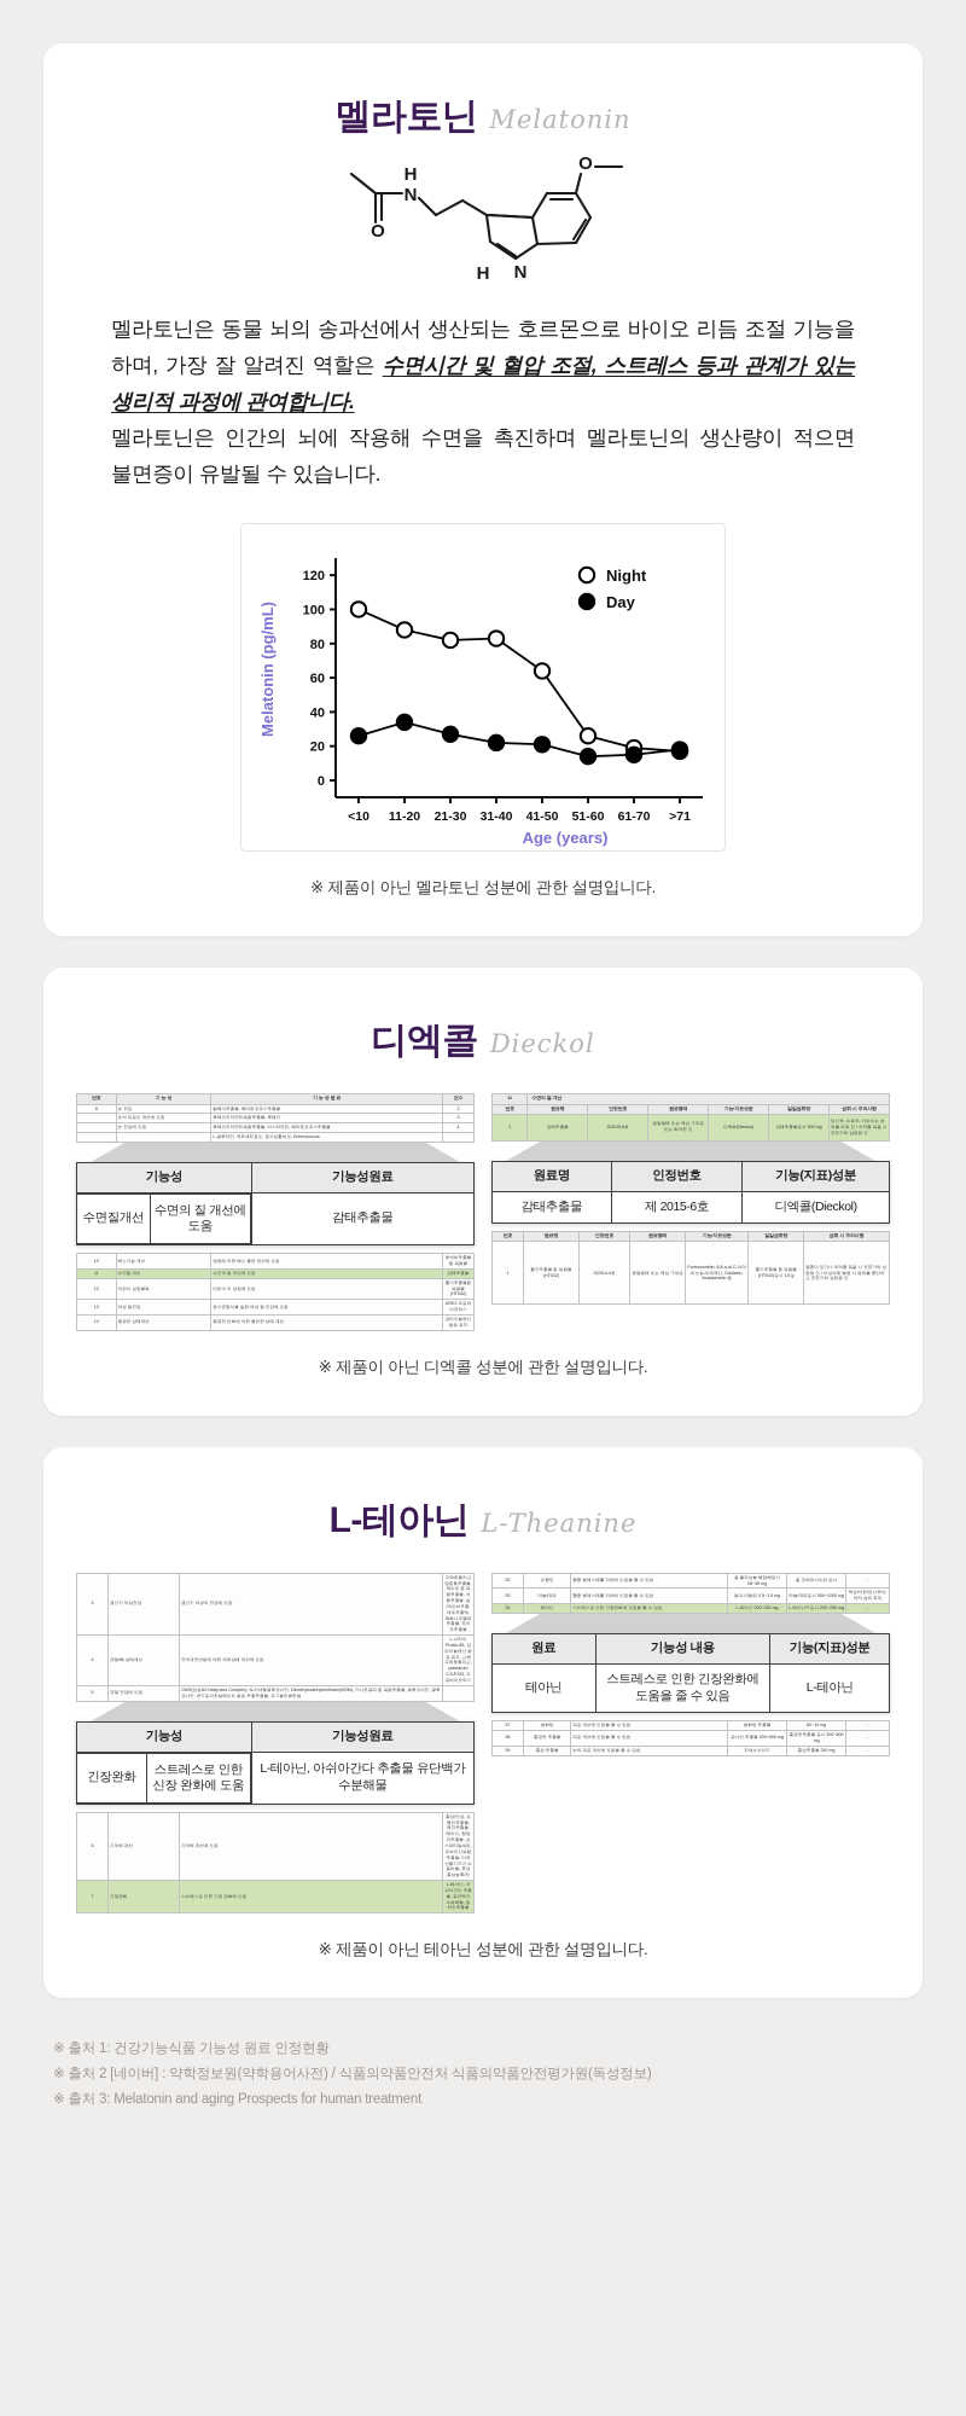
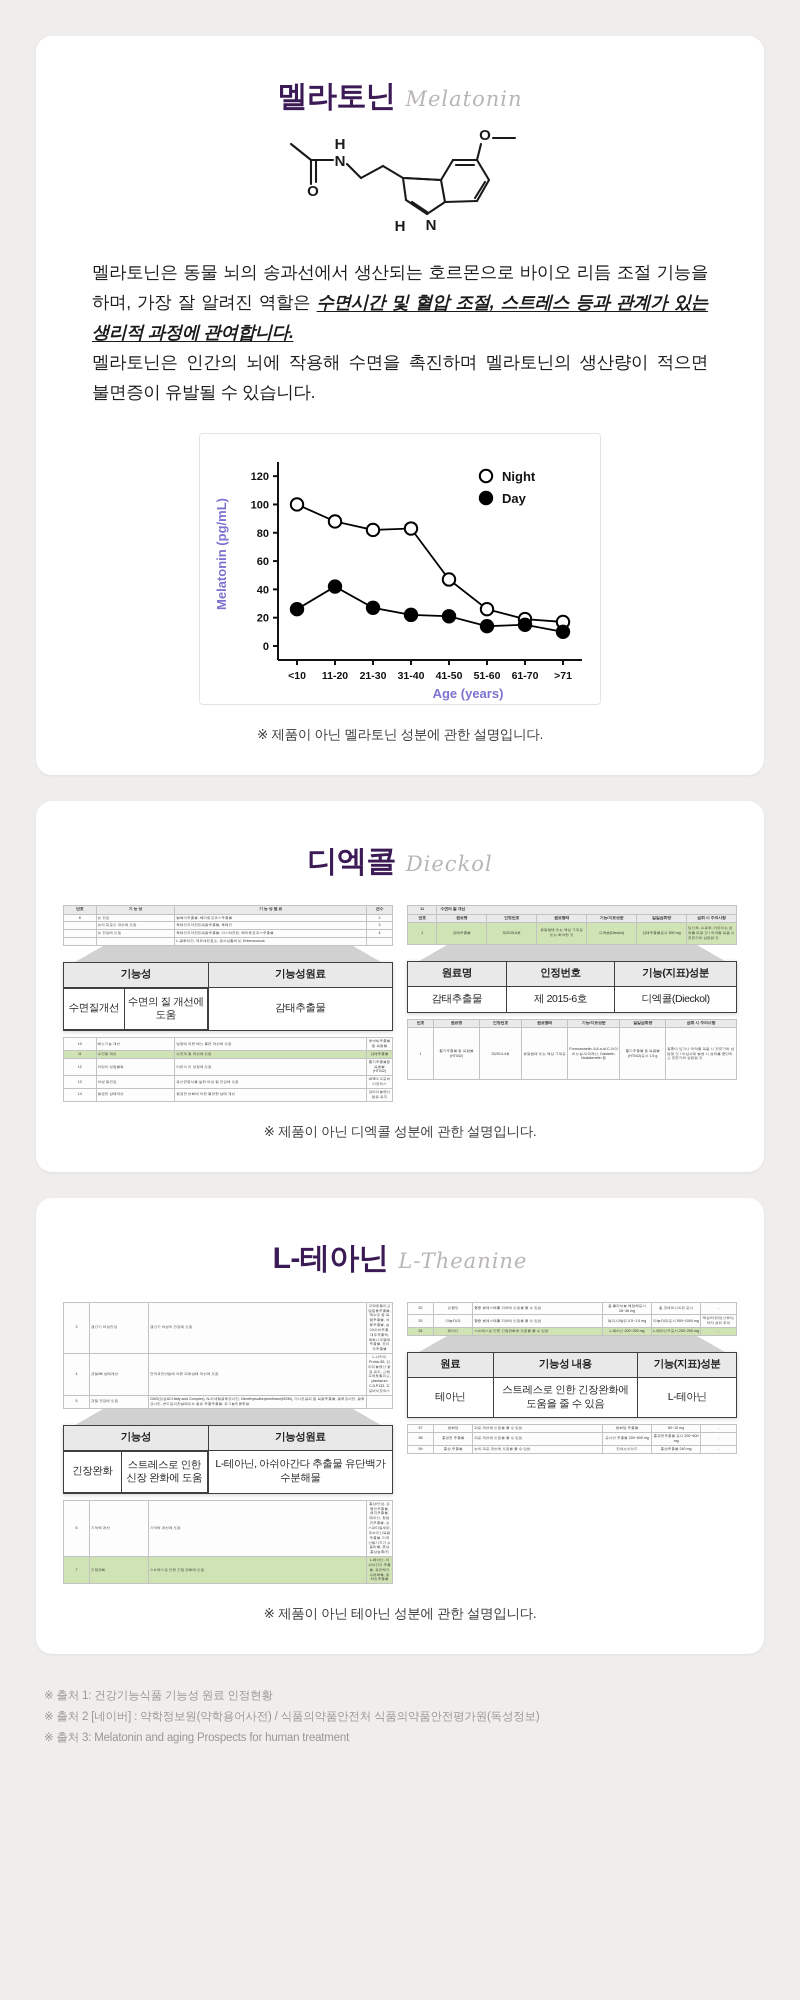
Day/11-20: 34 -> 42
Night/41-50: 64 -> 47
Day/>71: 18 -> 10
